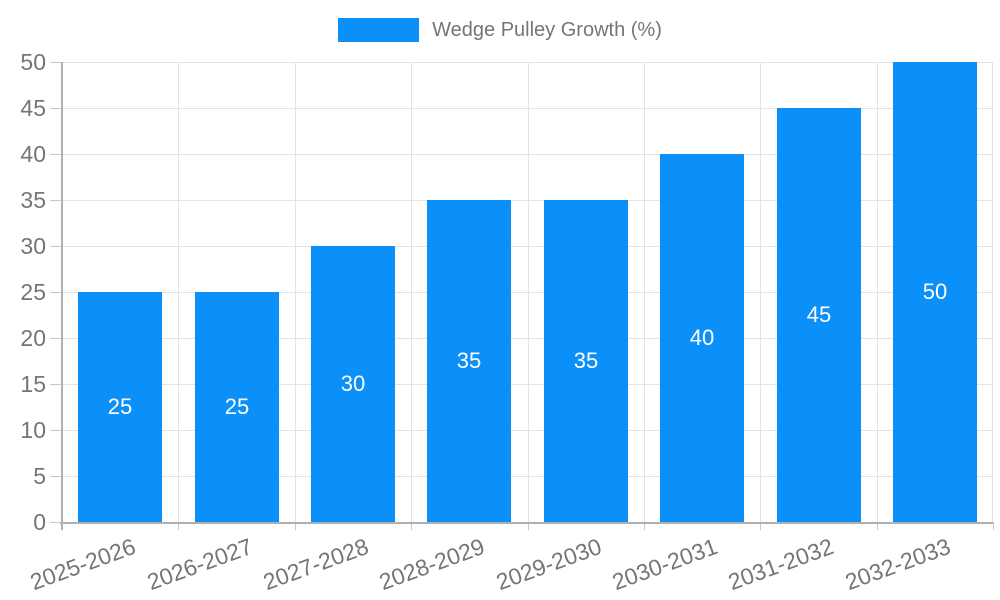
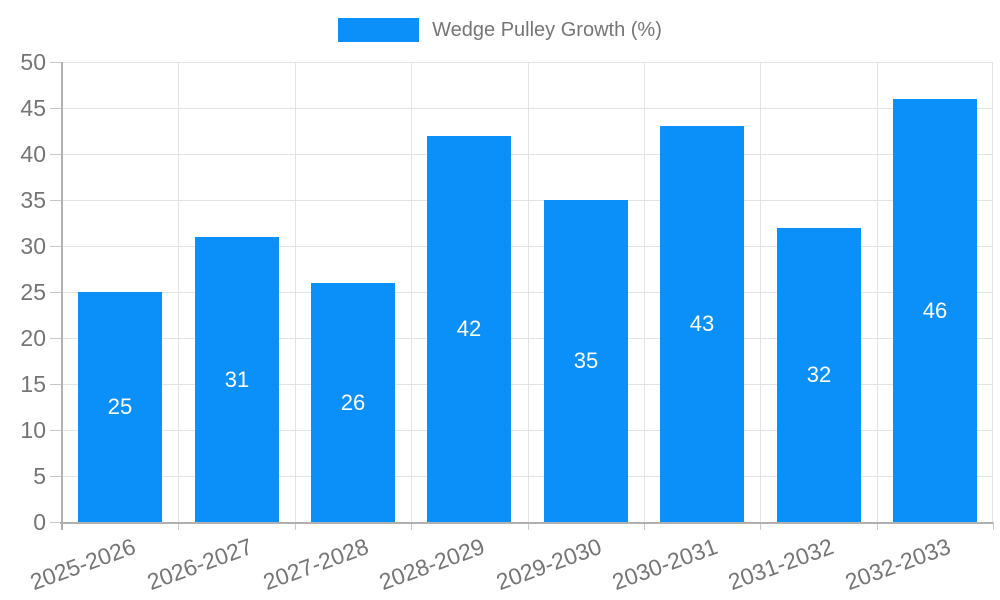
2026-2027: 25 -> 31
2027-2028: 30 -> 26
2028-2029: 35 -> 42
2030-2031: 40 -> 43
2031-2032: 45 -> 32
2032-2033: 50 -> 46
